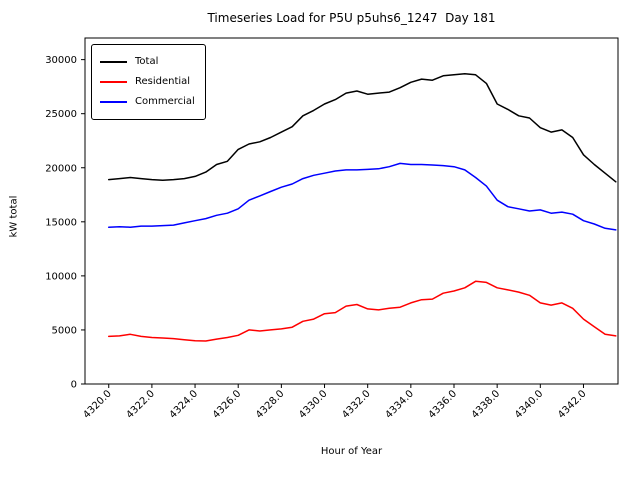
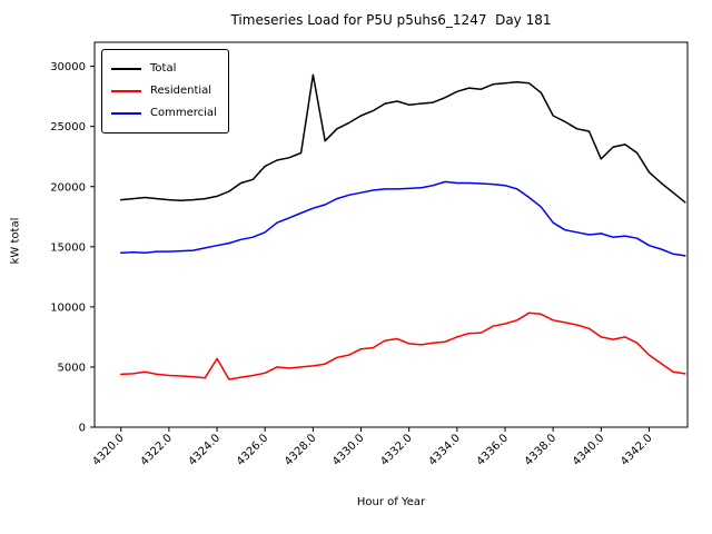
Residential/4324.0: 4000 -> 5700
Total/4328.0: 23300 -> 29300
Total/4340.0: 23700 -> 22300
